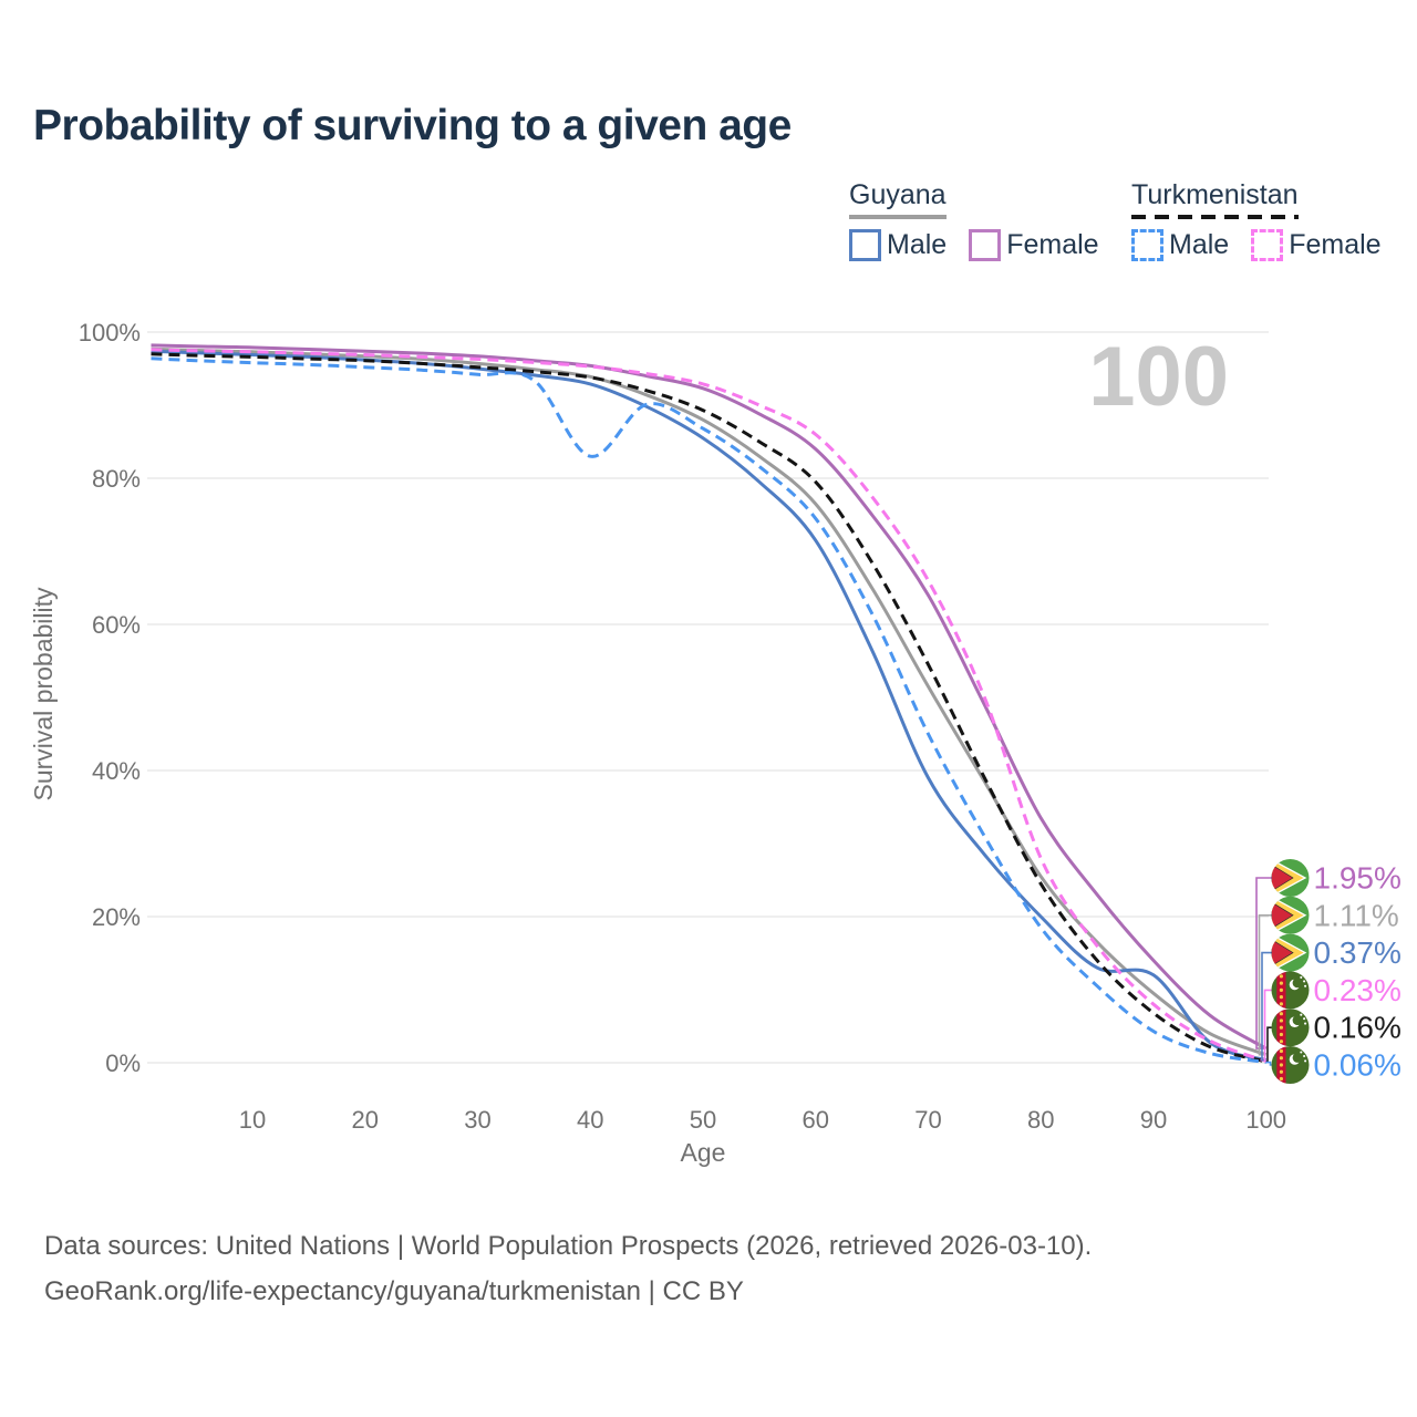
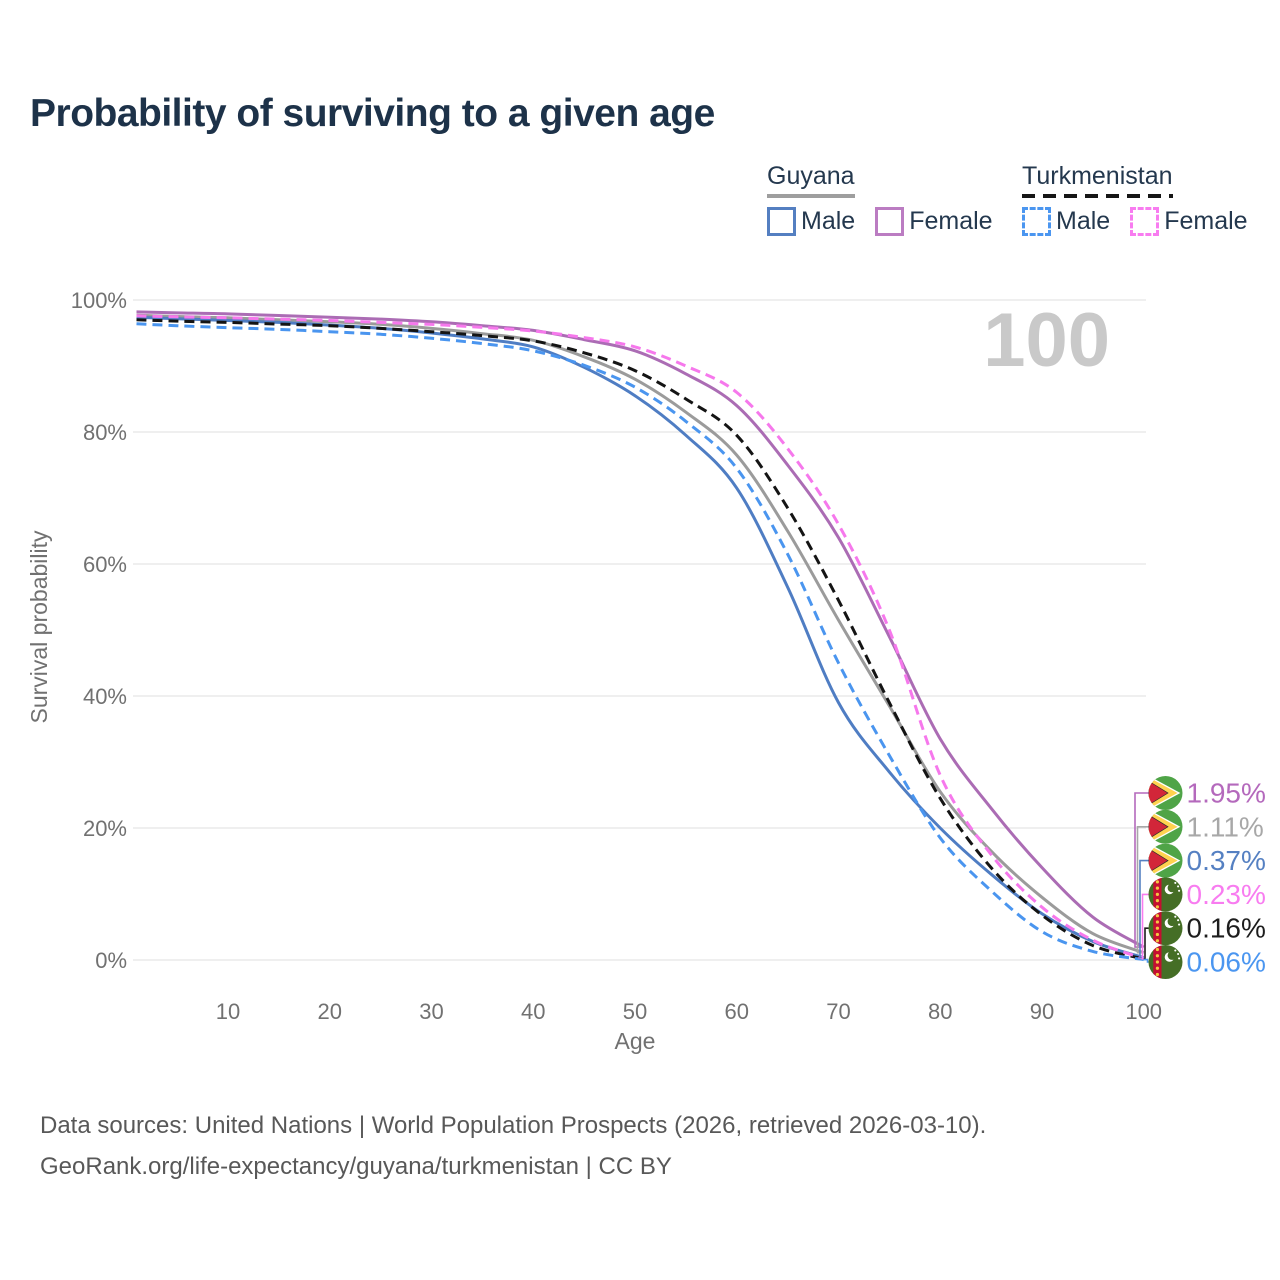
Turkmenistan Male/40: 83% -> 92%
Guyana Male/90: 12% -> 7%
